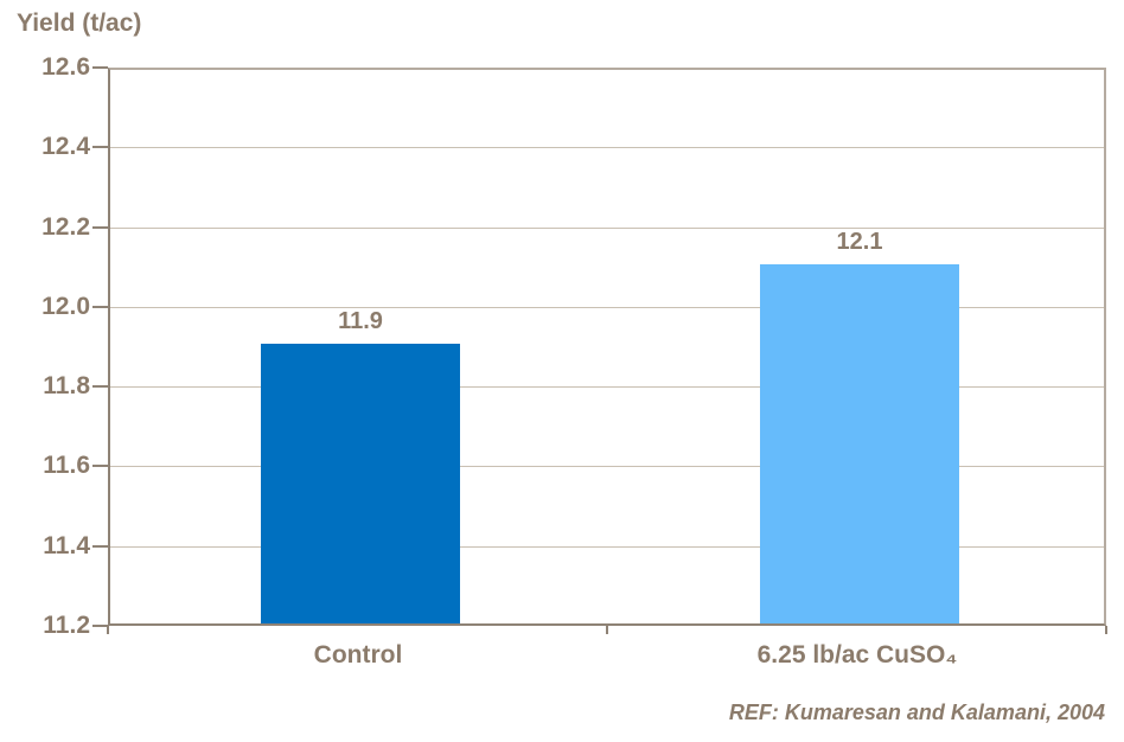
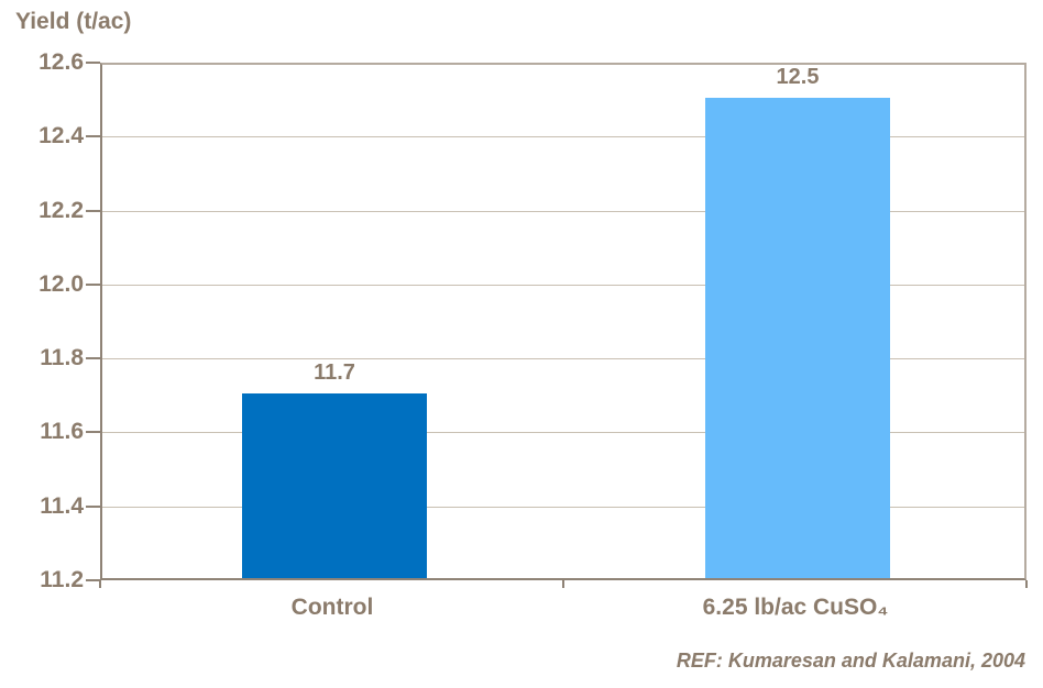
Control: 11.9 -> 11.7
6.25 lb/ac CuSO₄: 12.1 -> 12.5
